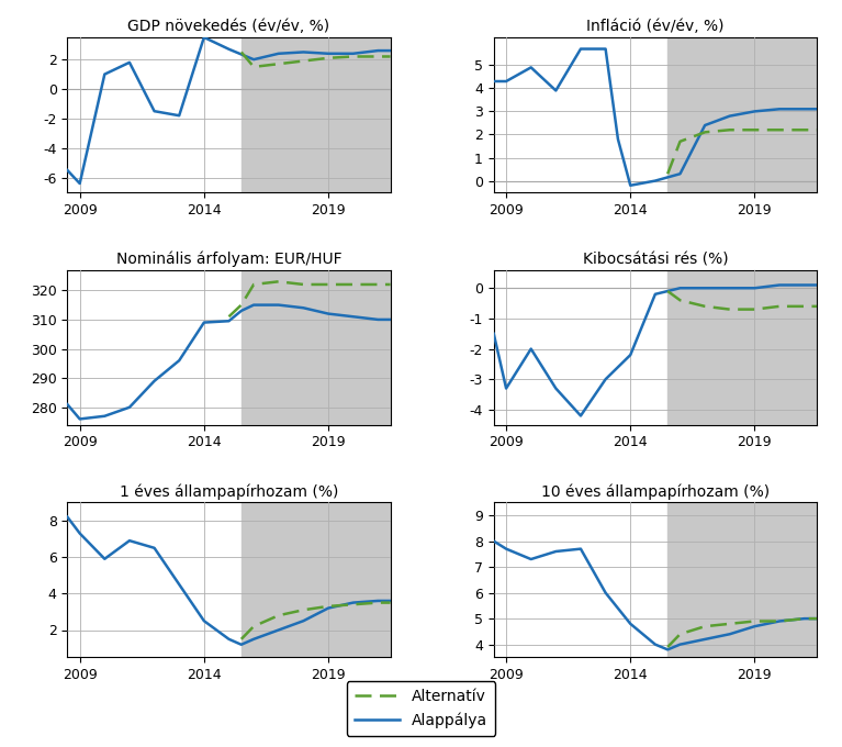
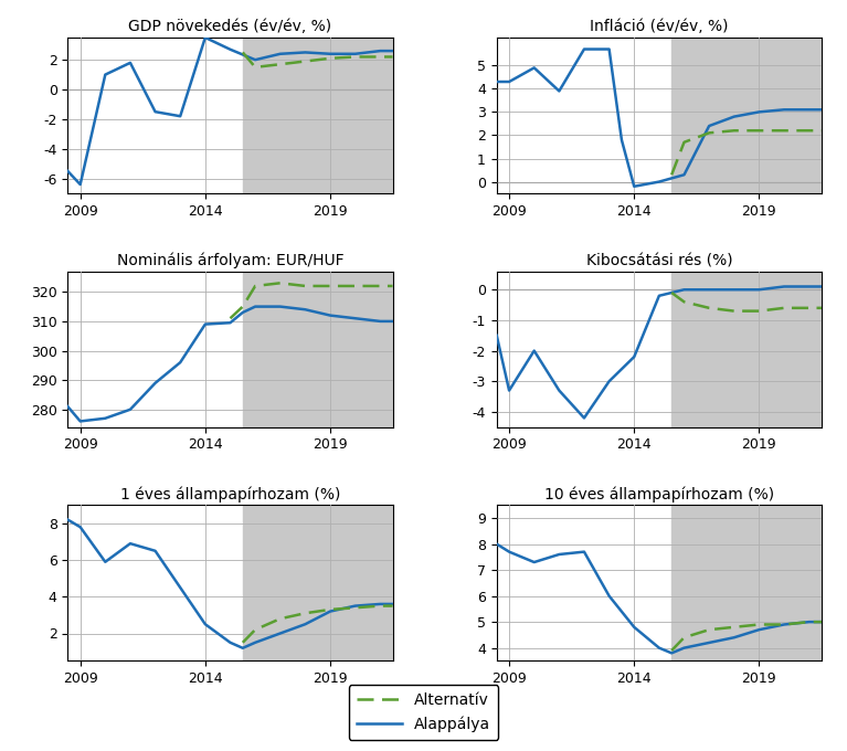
1 éves állampapírhozam (%)/Alappálya/2009: 7.3 -> 7.8
